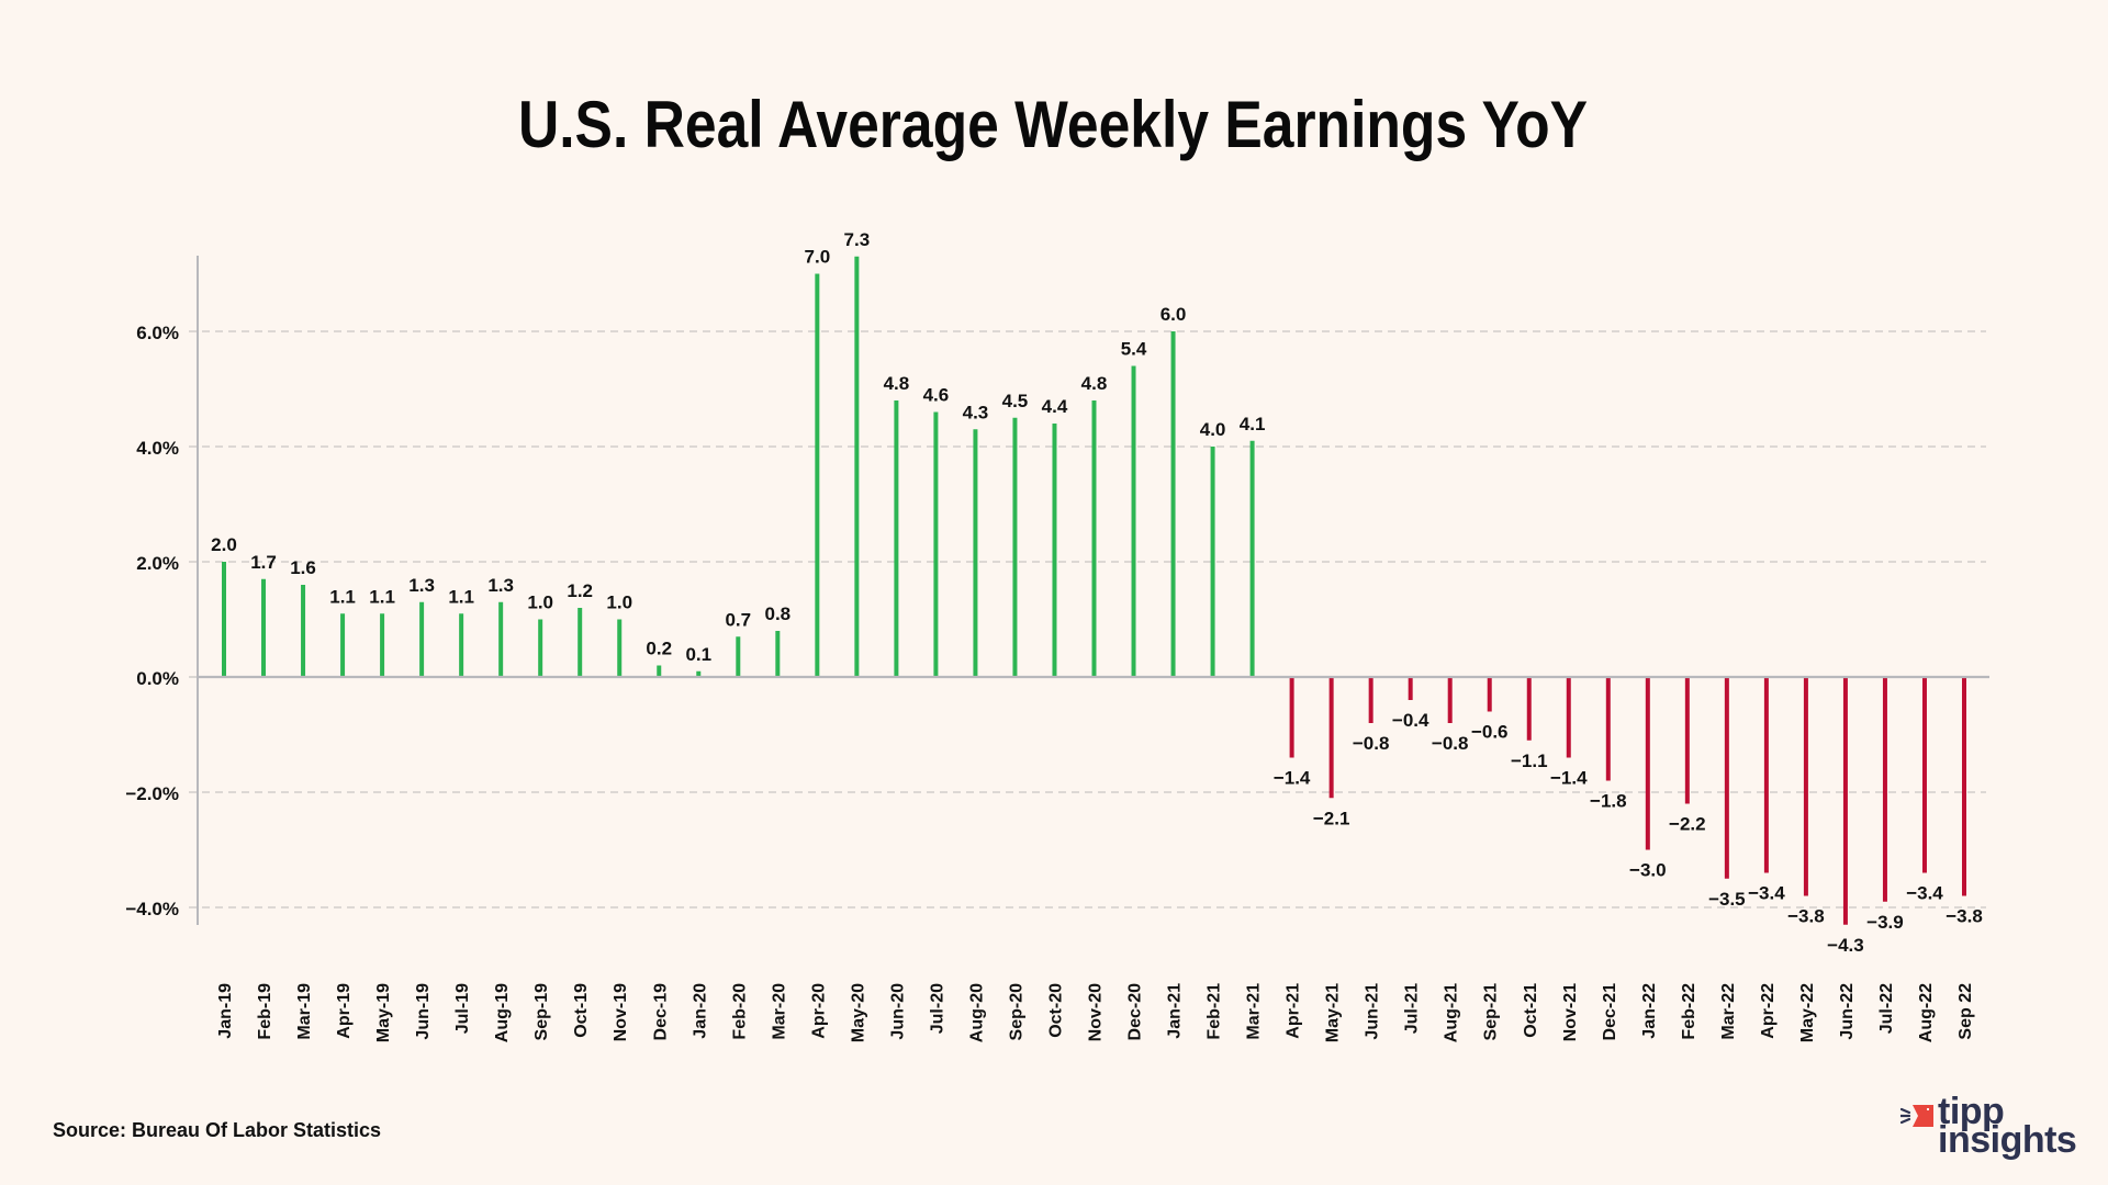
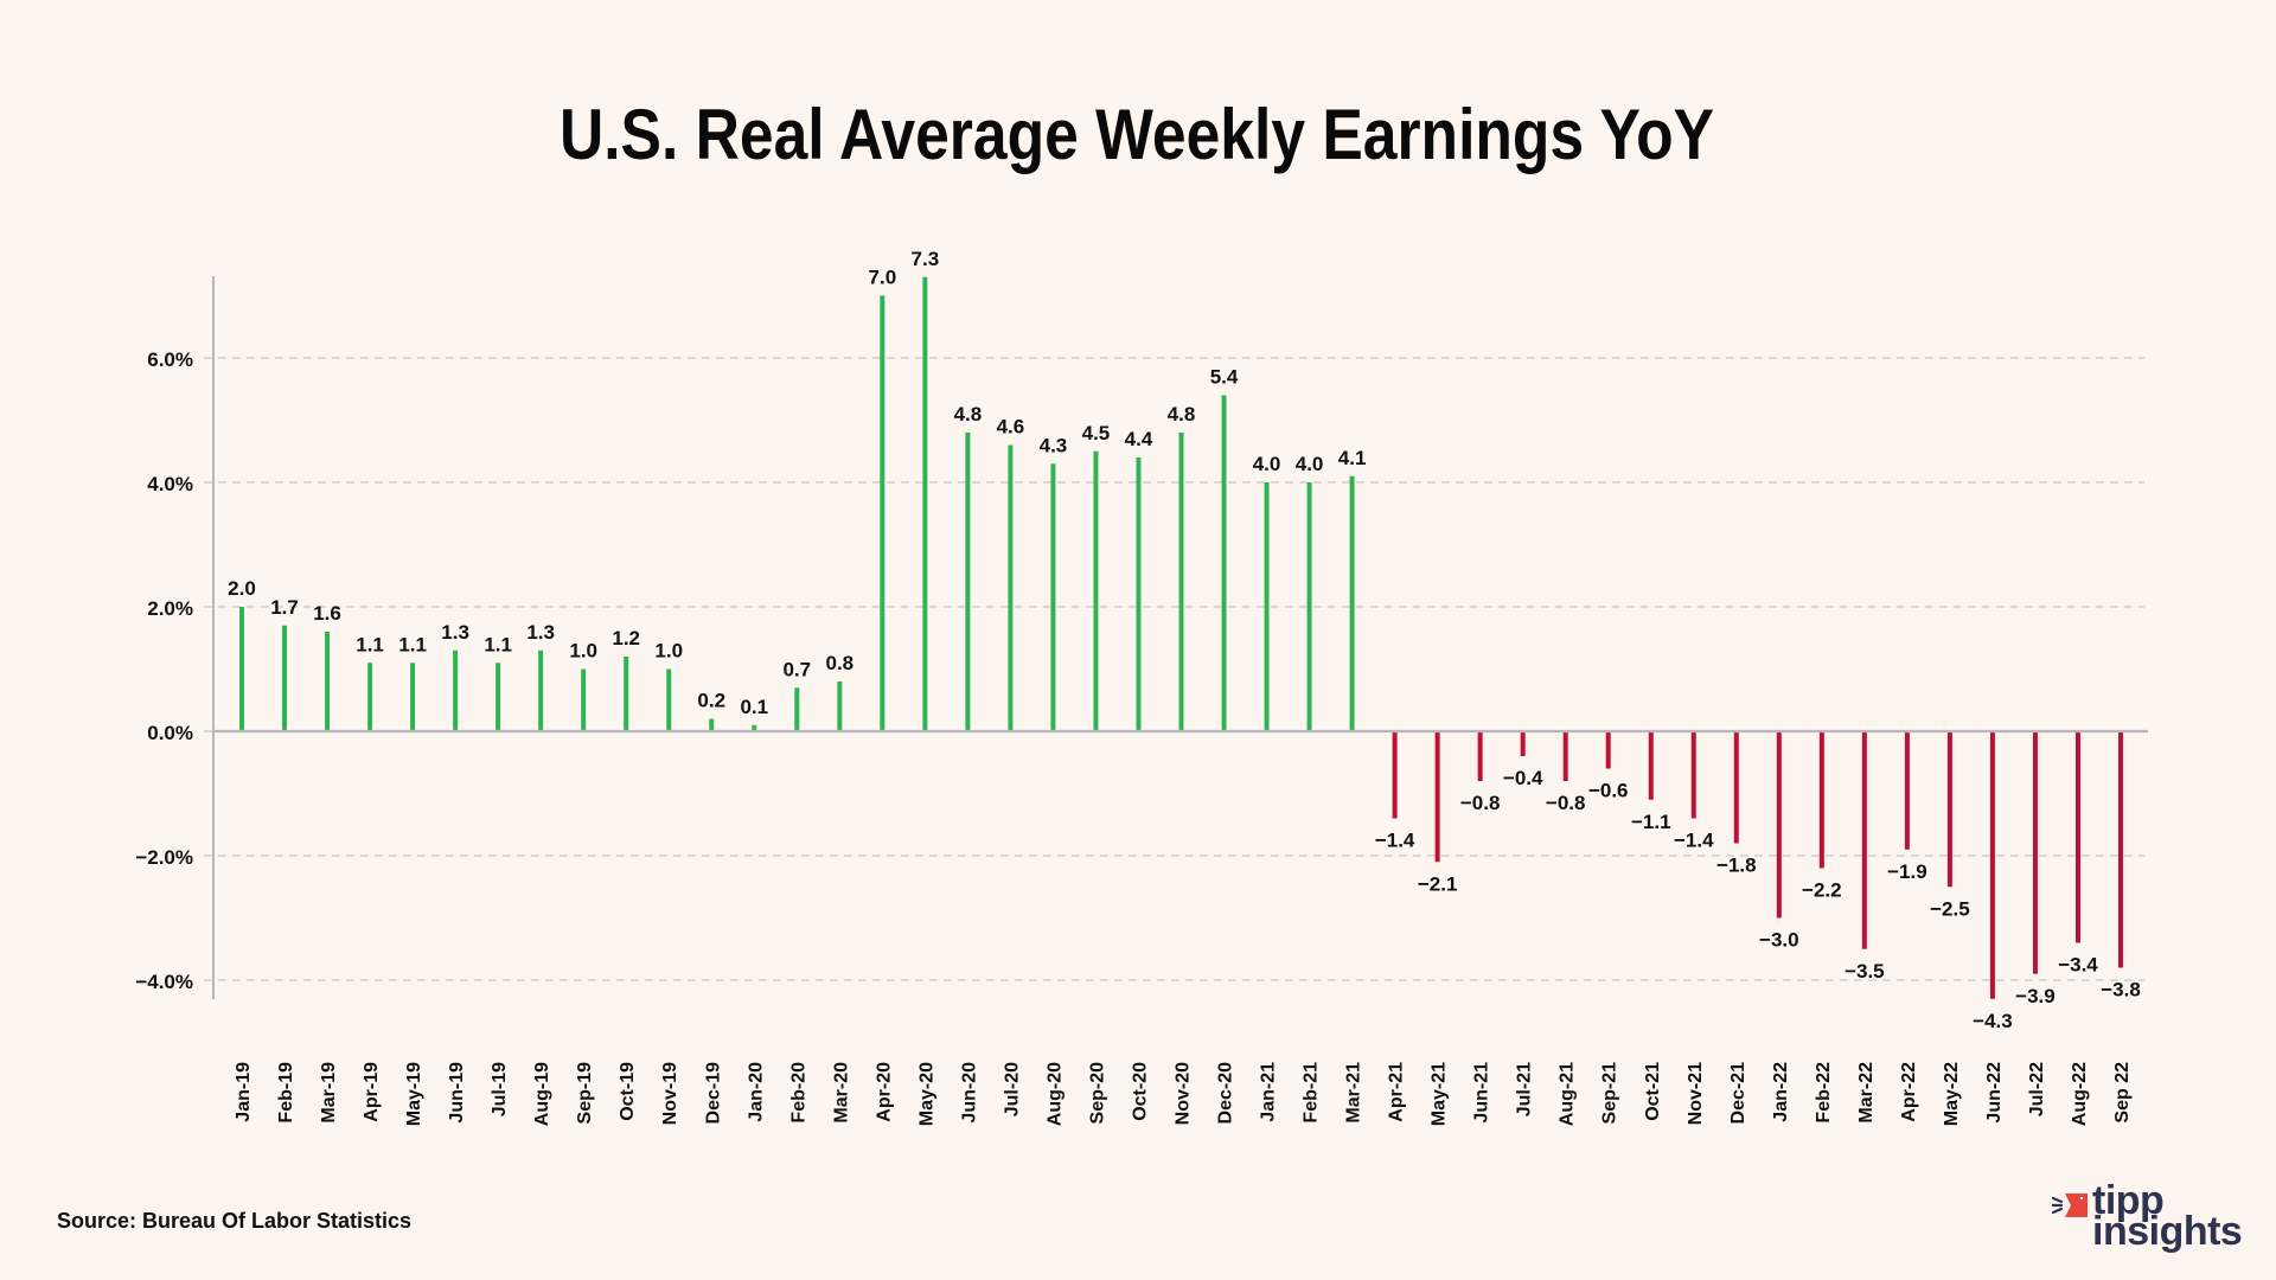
Jan-21: 6.0 -> 4.0
Apr-22: −3.4 -> −1.9
May-22: −3.8 -> −2.5
